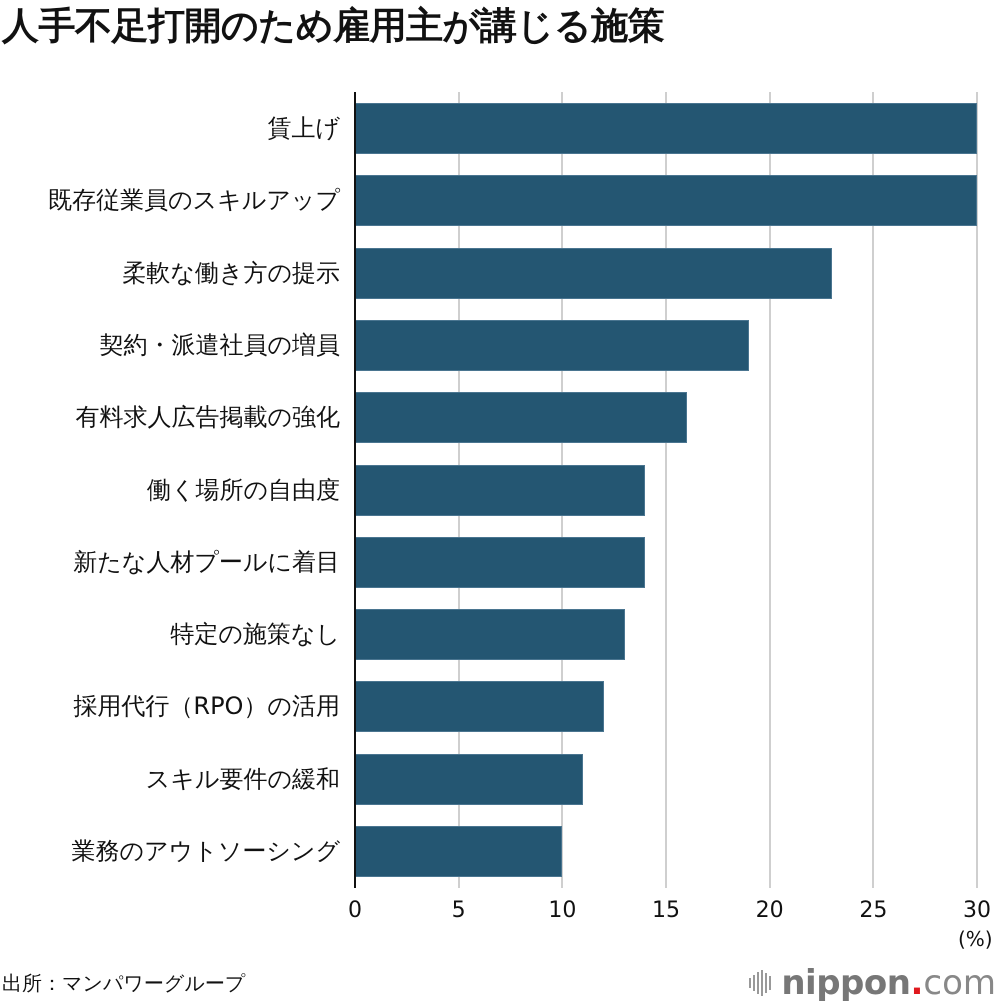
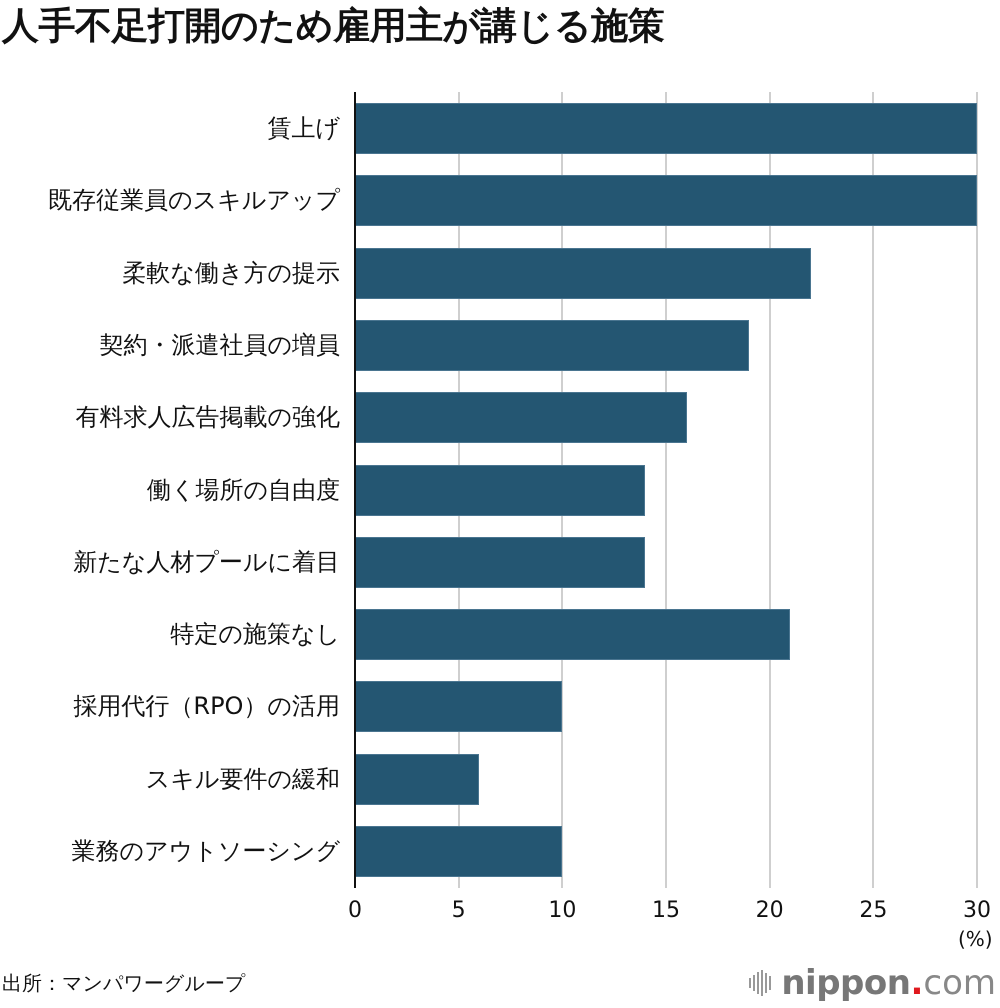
柔軟な働き方の提示: 23 -> 22
特定の施策なし: 13 -> 21
採用代行（RPO）の活用: 12 -> 10
スキル要件の緩和: 11 -> 6
